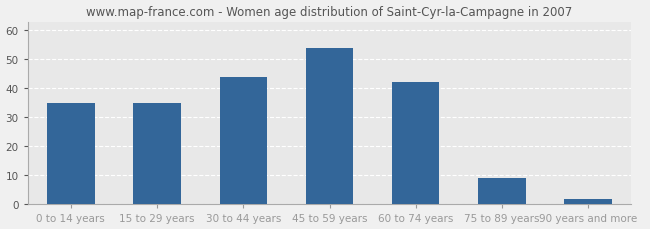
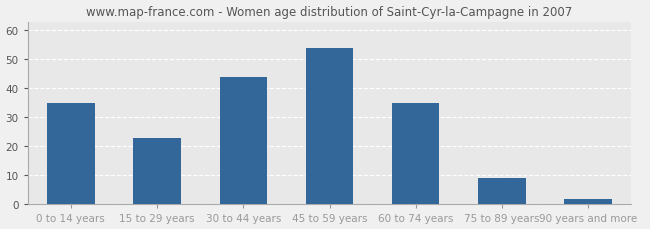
15 to 29 years: 35 -> 23
60 to 74 years: 42 -> 35
